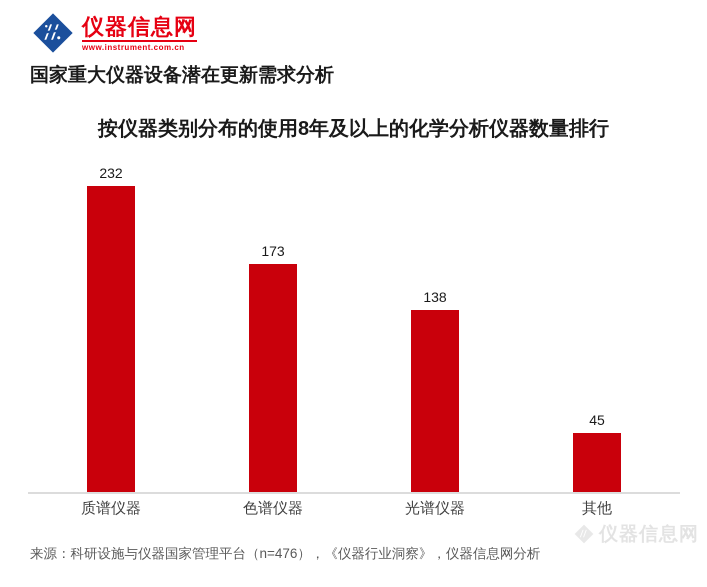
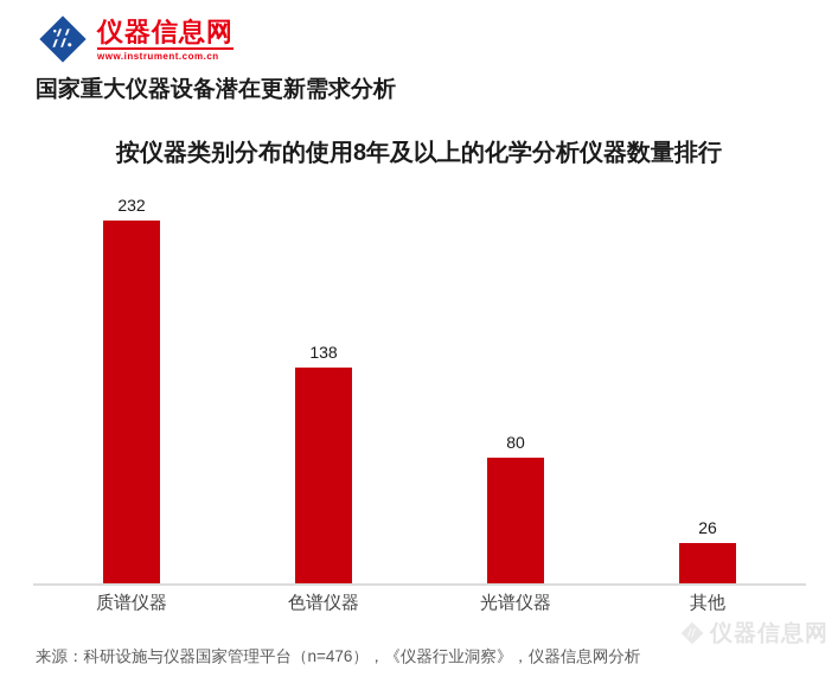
色谱仪器: 173 -> 138
光谱仪器: 138 -> 80
其他: 45 -> 26
